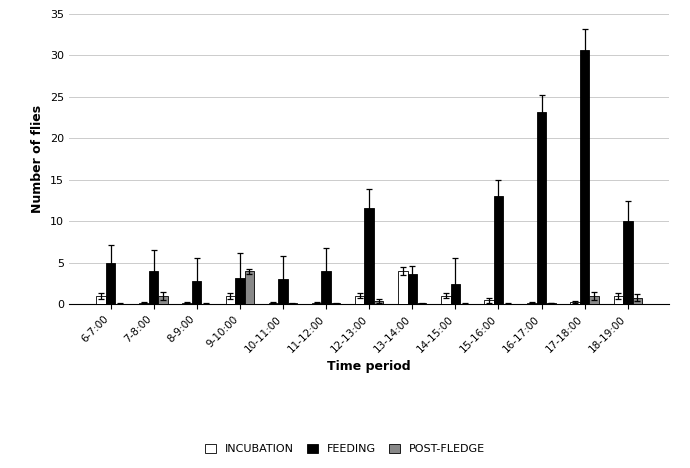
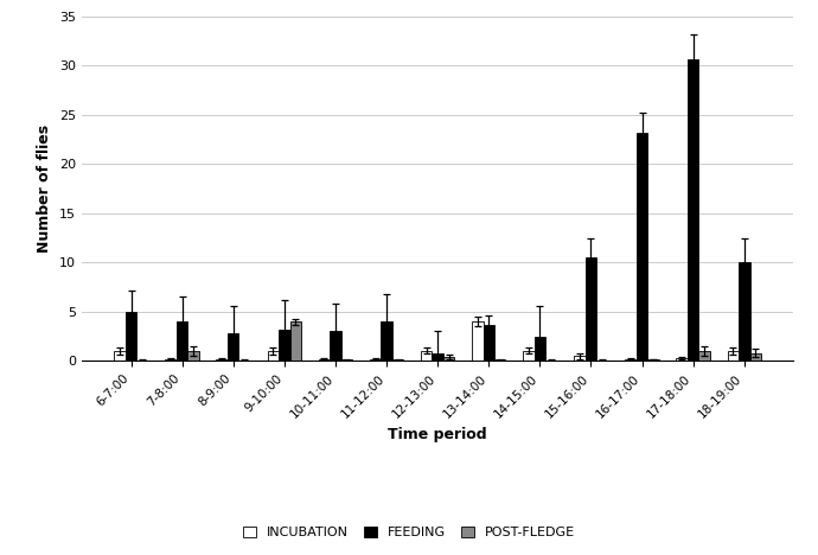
FEEDING/12-13:00: 11.6 -> 0.7
FEEDING/15-16:00: 13.0 -> 10.5
